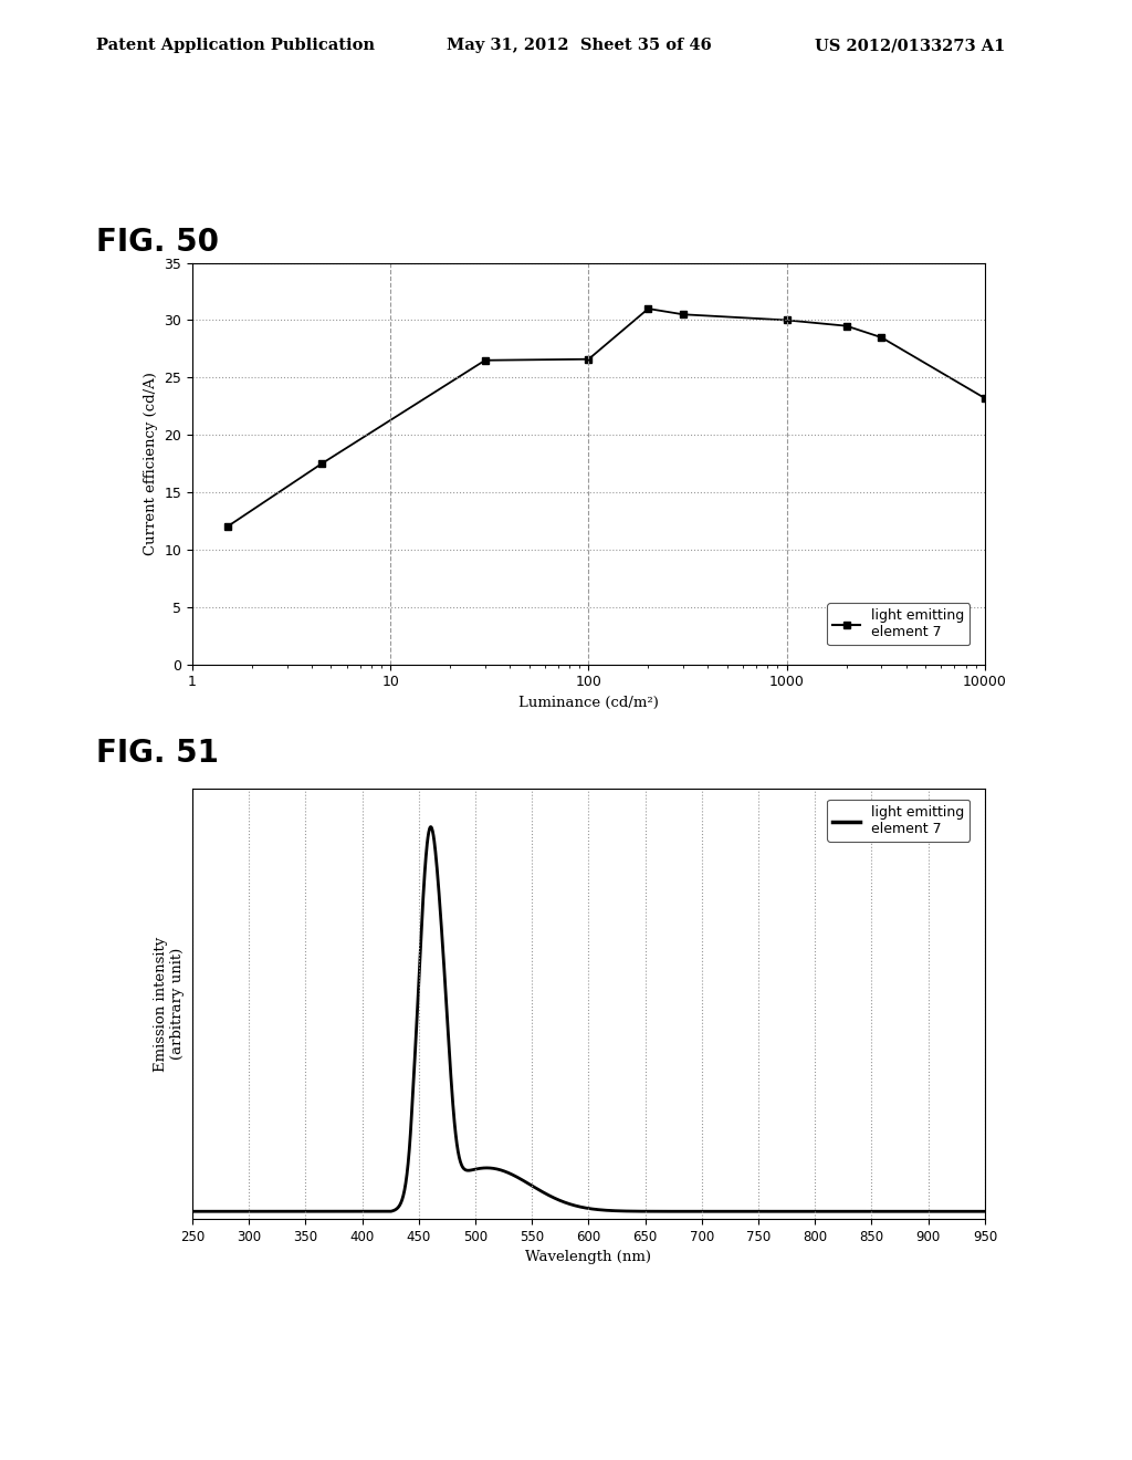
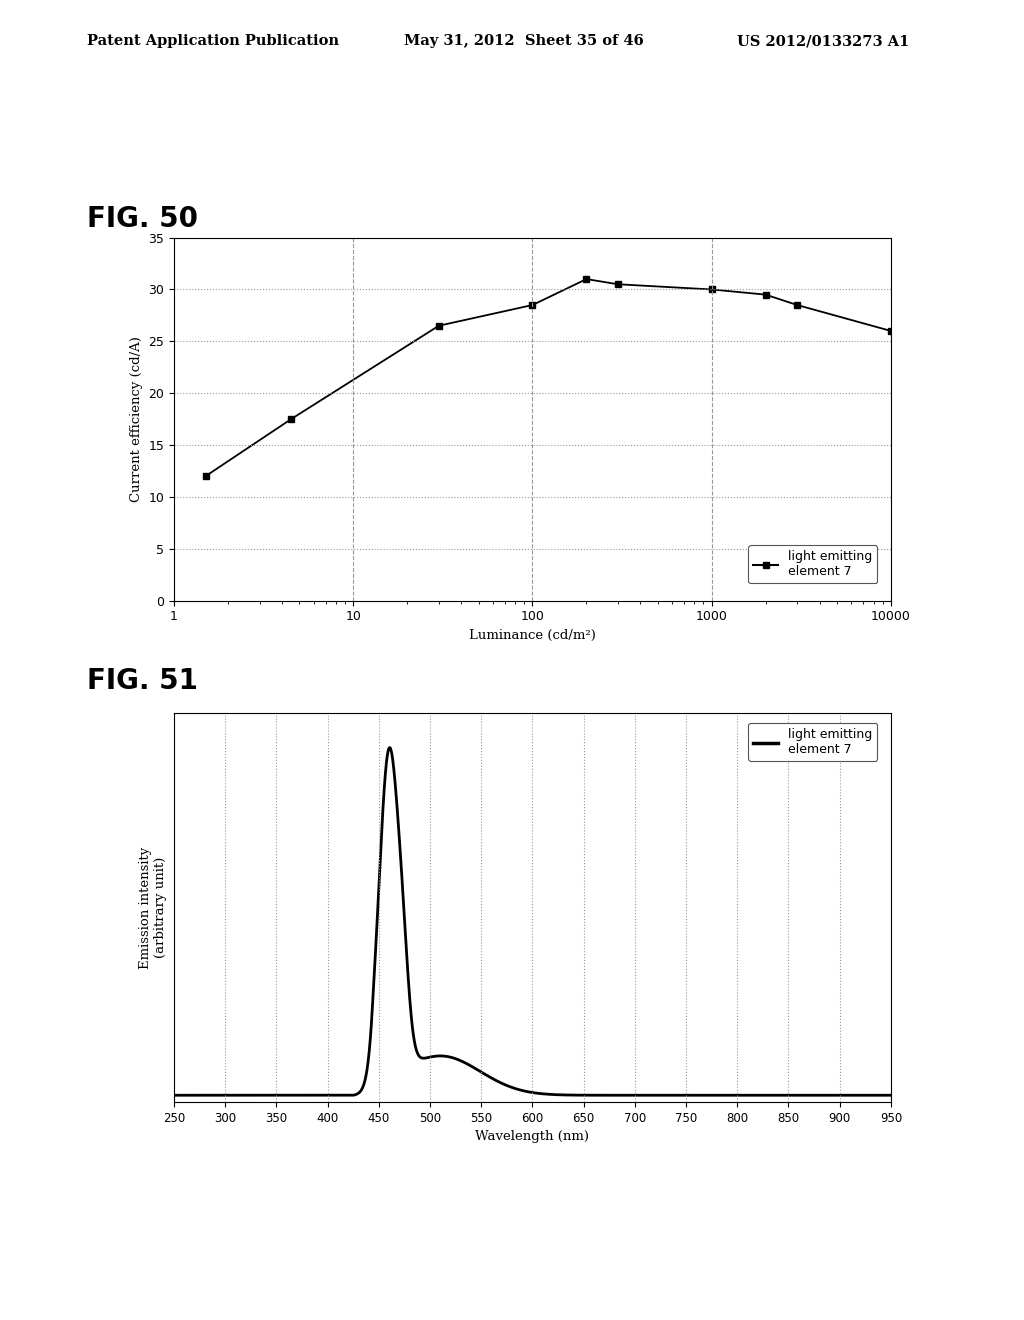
100: 26.6 -> 28.5
10000: 23.2 -> 26.0
